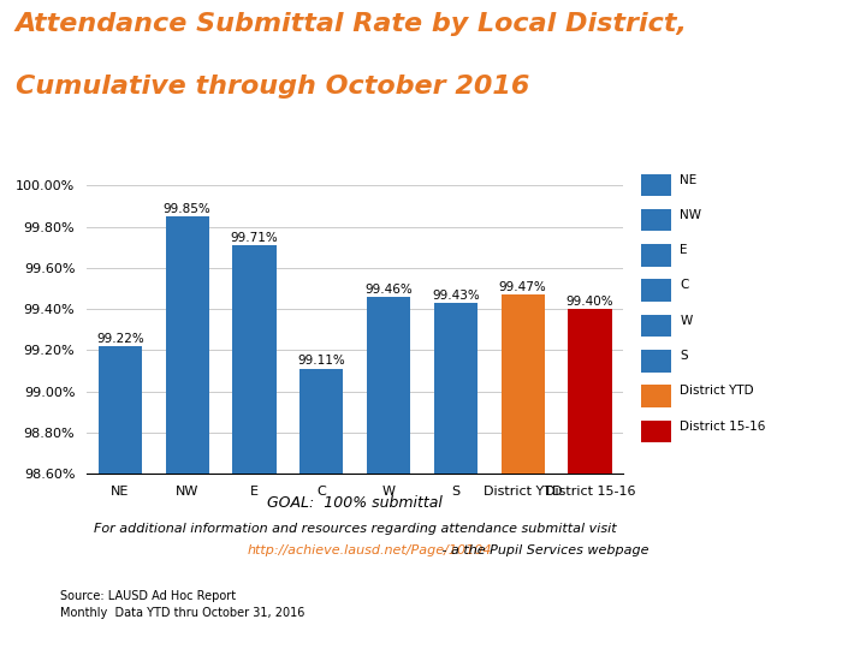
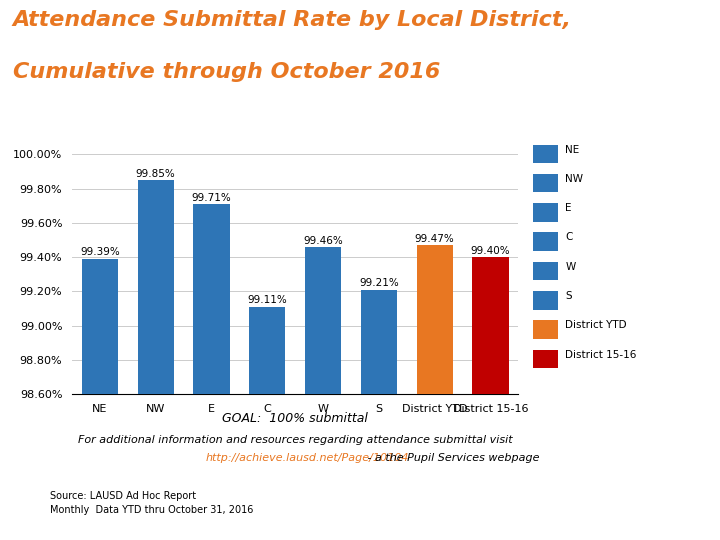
NE: 99.22% -> 99.39%
S: 99.43% -> 99.21%
